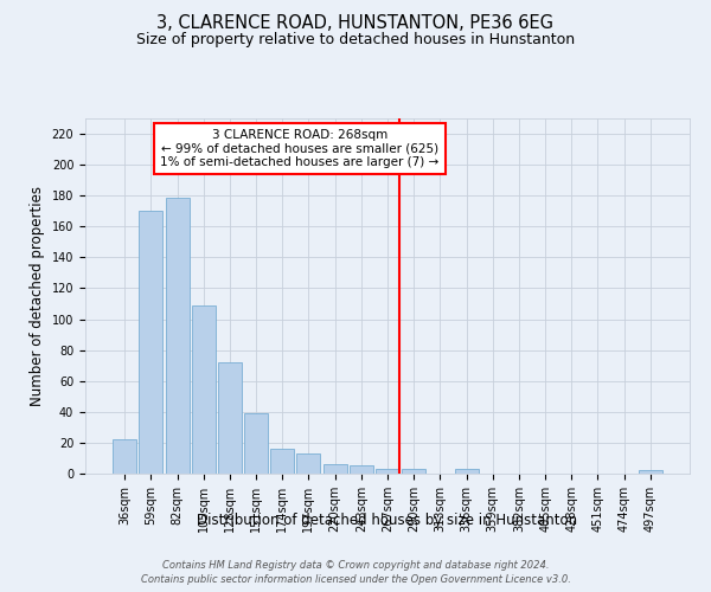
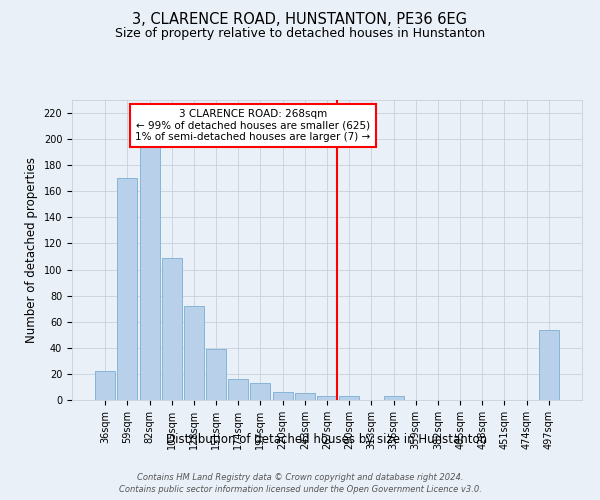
82sqm: 179 -> 195
497sqm: 2 -> 54
